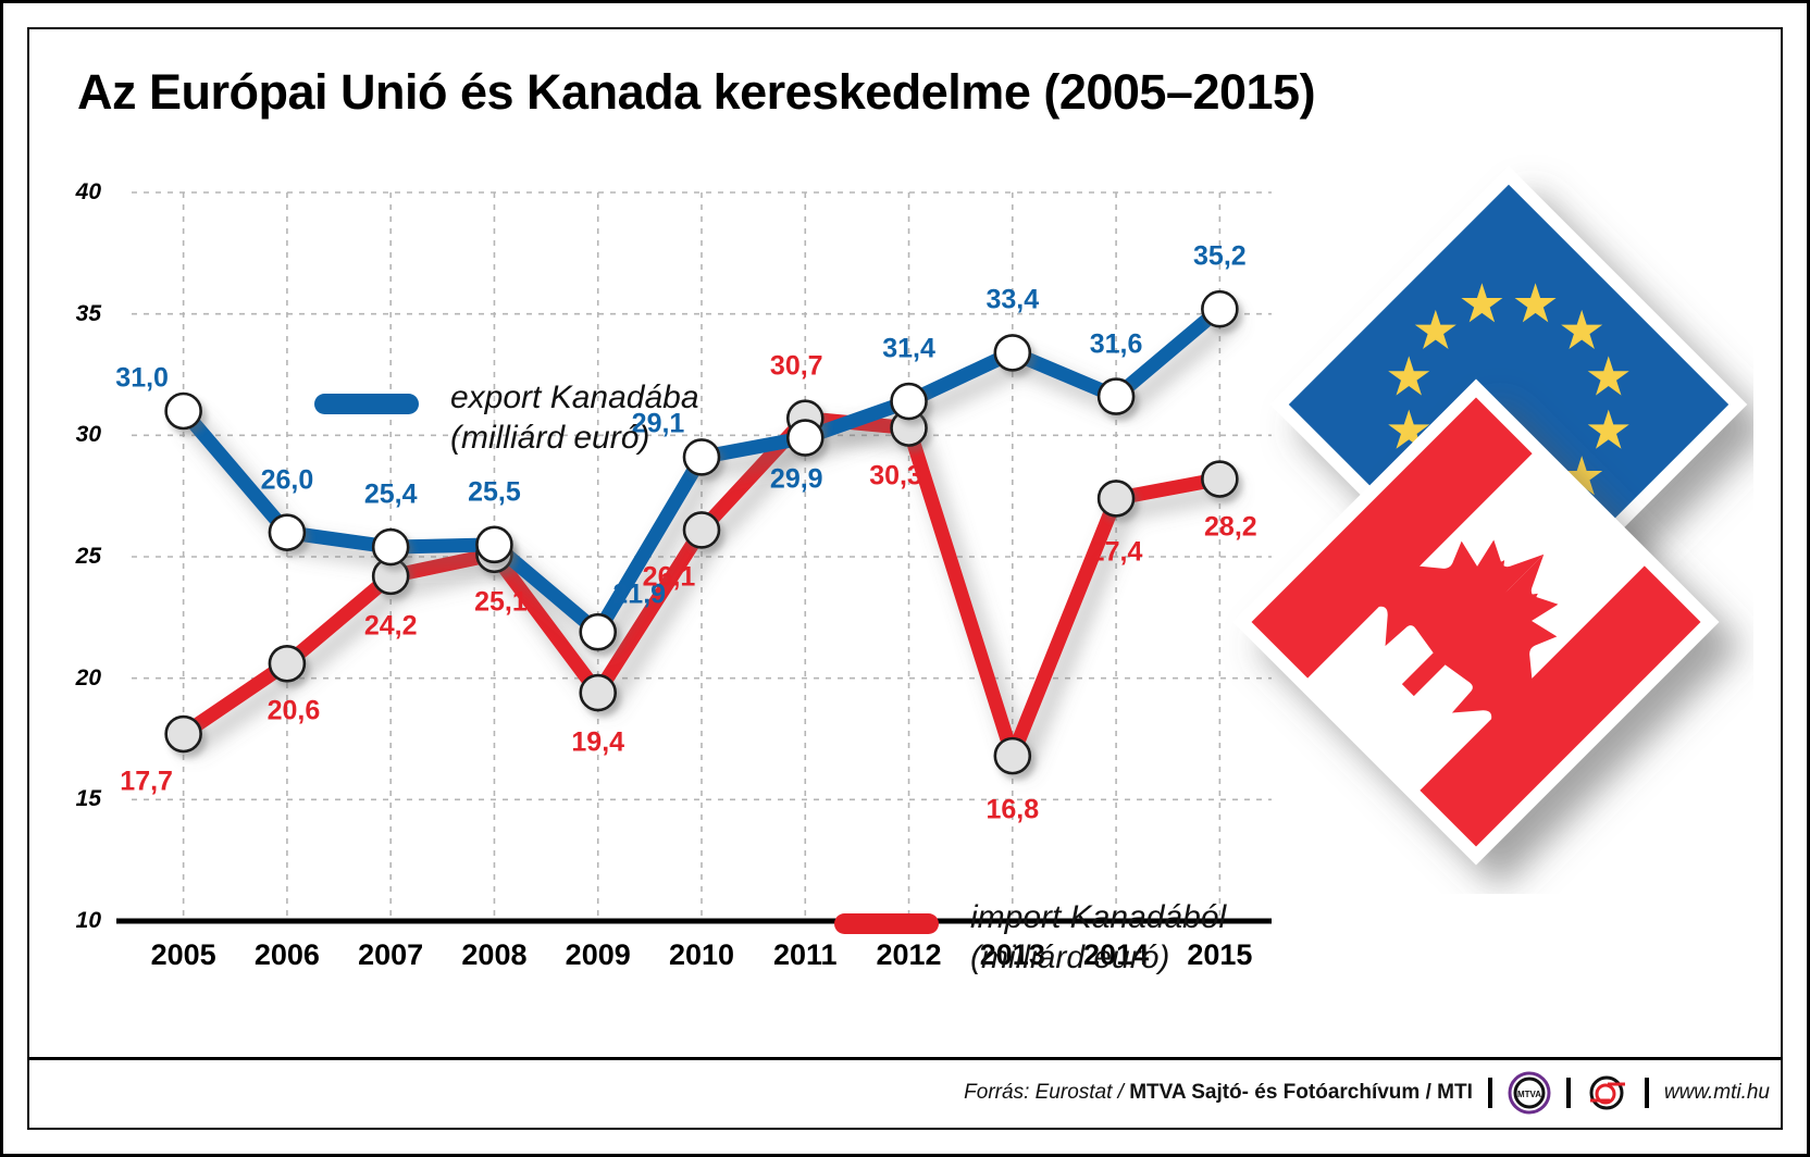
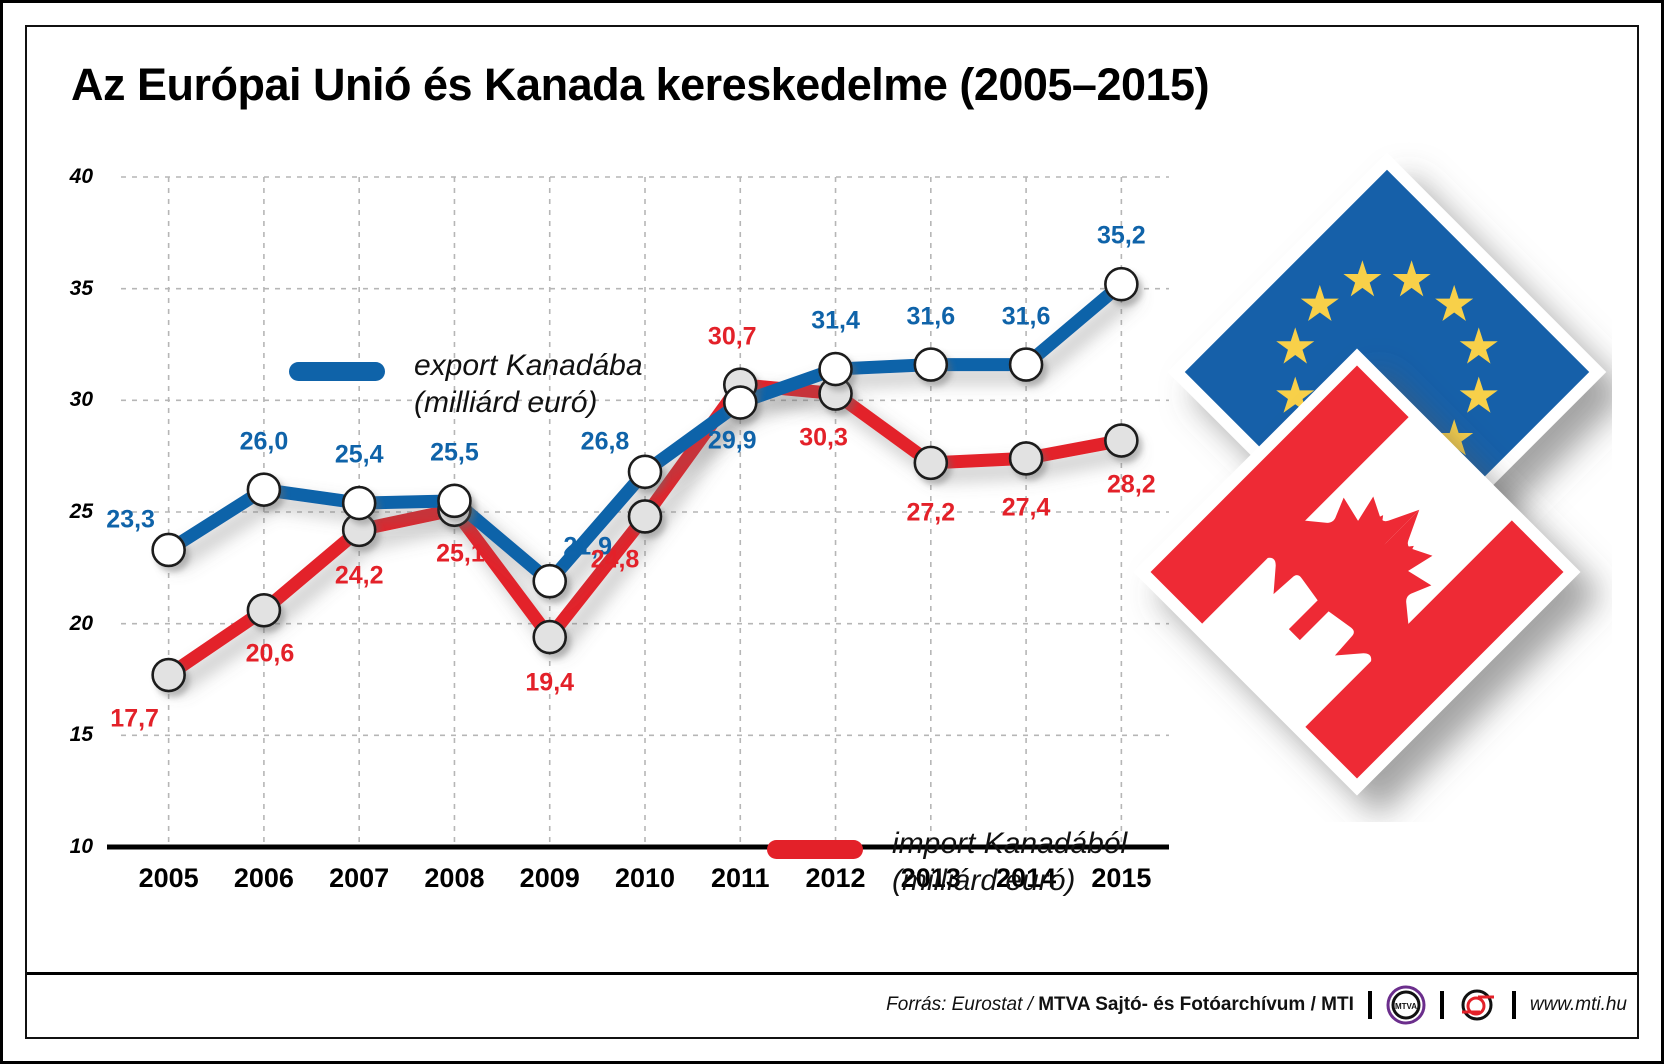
export Kanadába (milliárd euró)/2005: 31,0 -> 23,3
export Kanadába (milliárd euró)/2010: 29,1 -> 26,8
import Kanadából (milliárd euró)/2010: 26,1 -> 24,8
export Kanadába (milliárd euró)/2013: 33,4 -> 31,6
import Kanadából (milliárd euró)/2013: 16,8 -> 27,2
